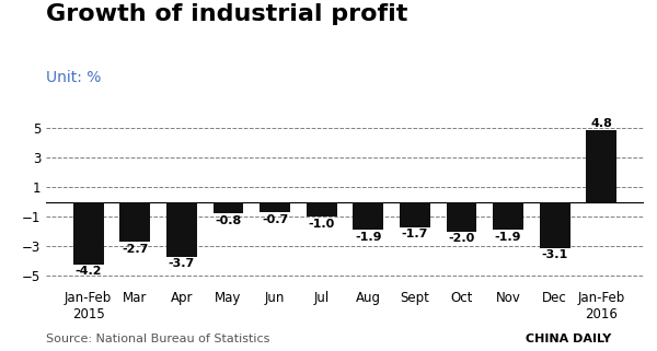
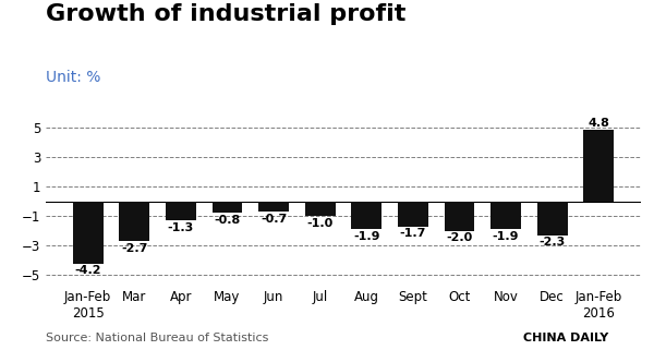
Apr: -3.7 -> -1.3
Dec: -3.1 -> -2.3
